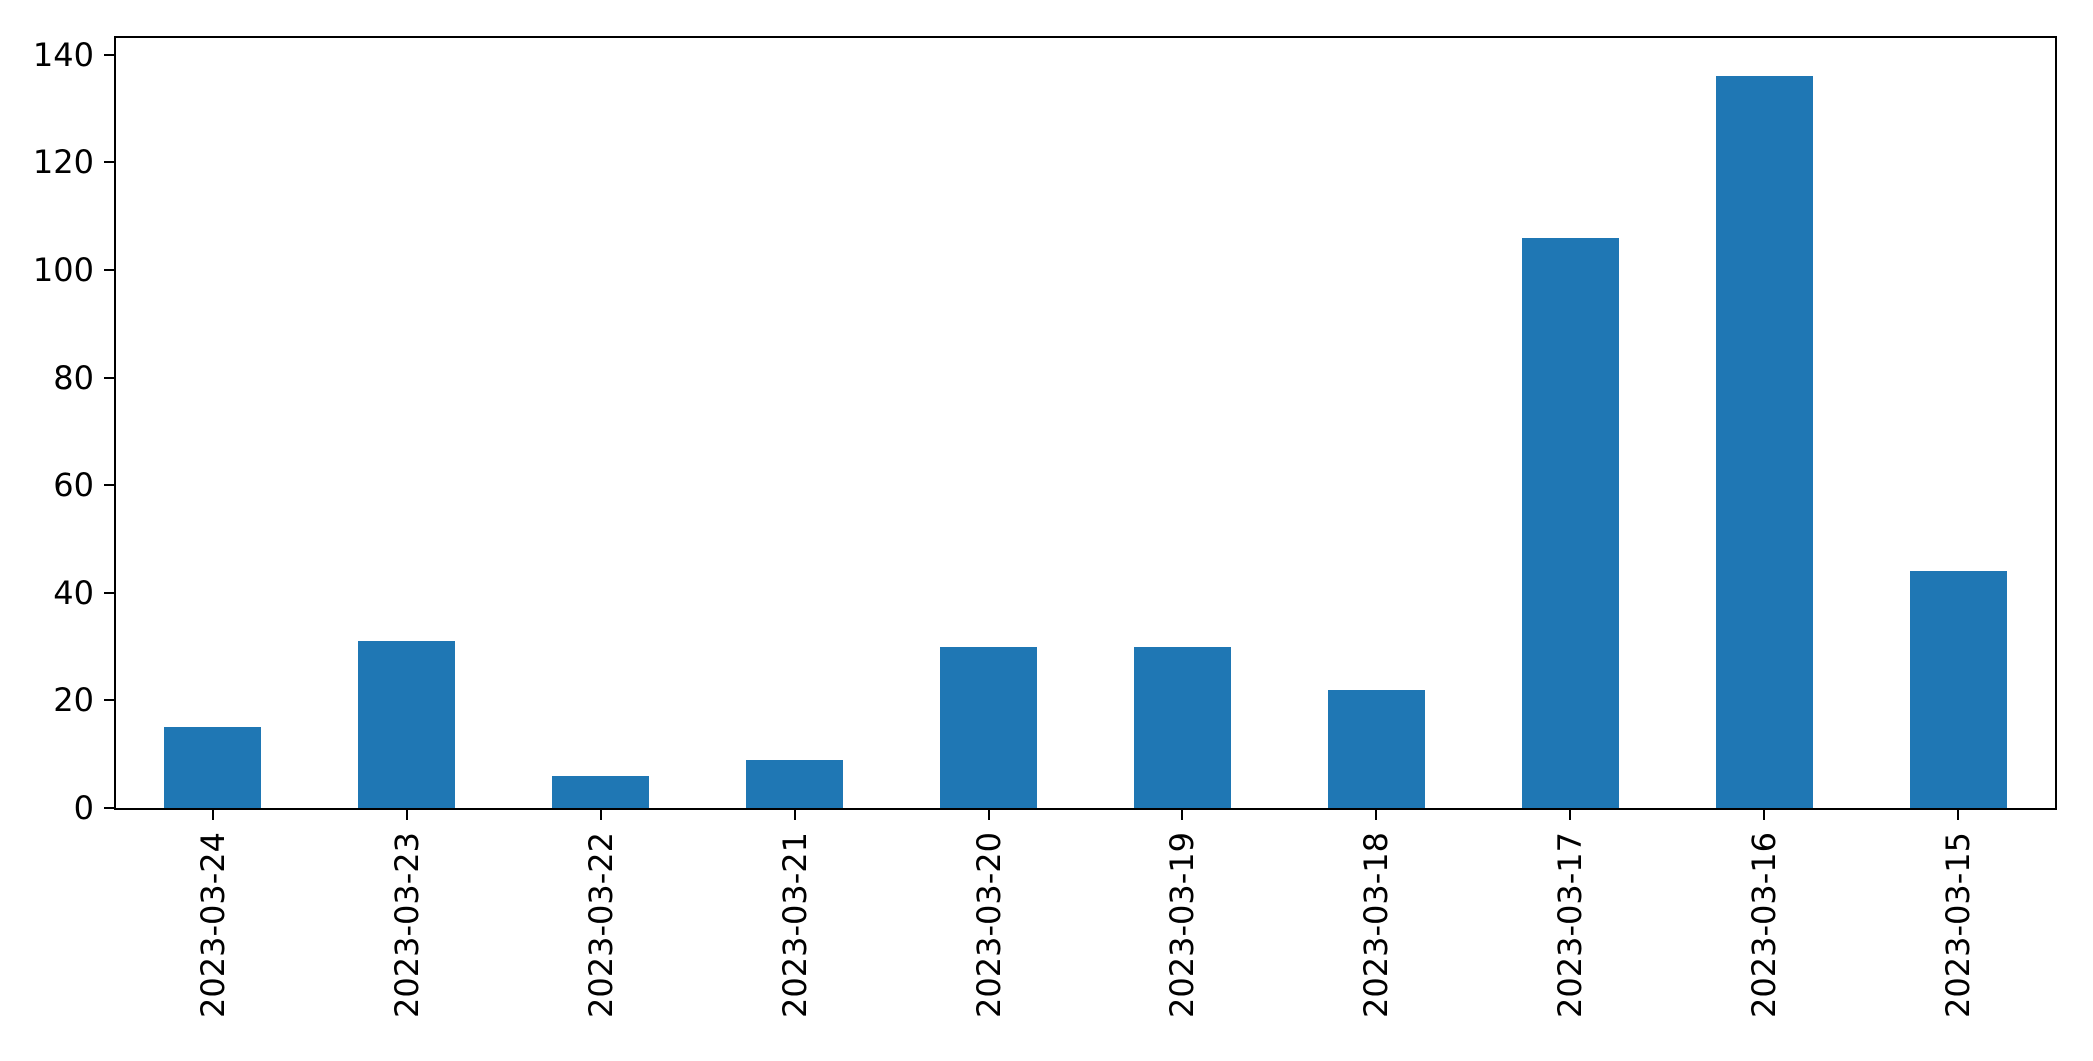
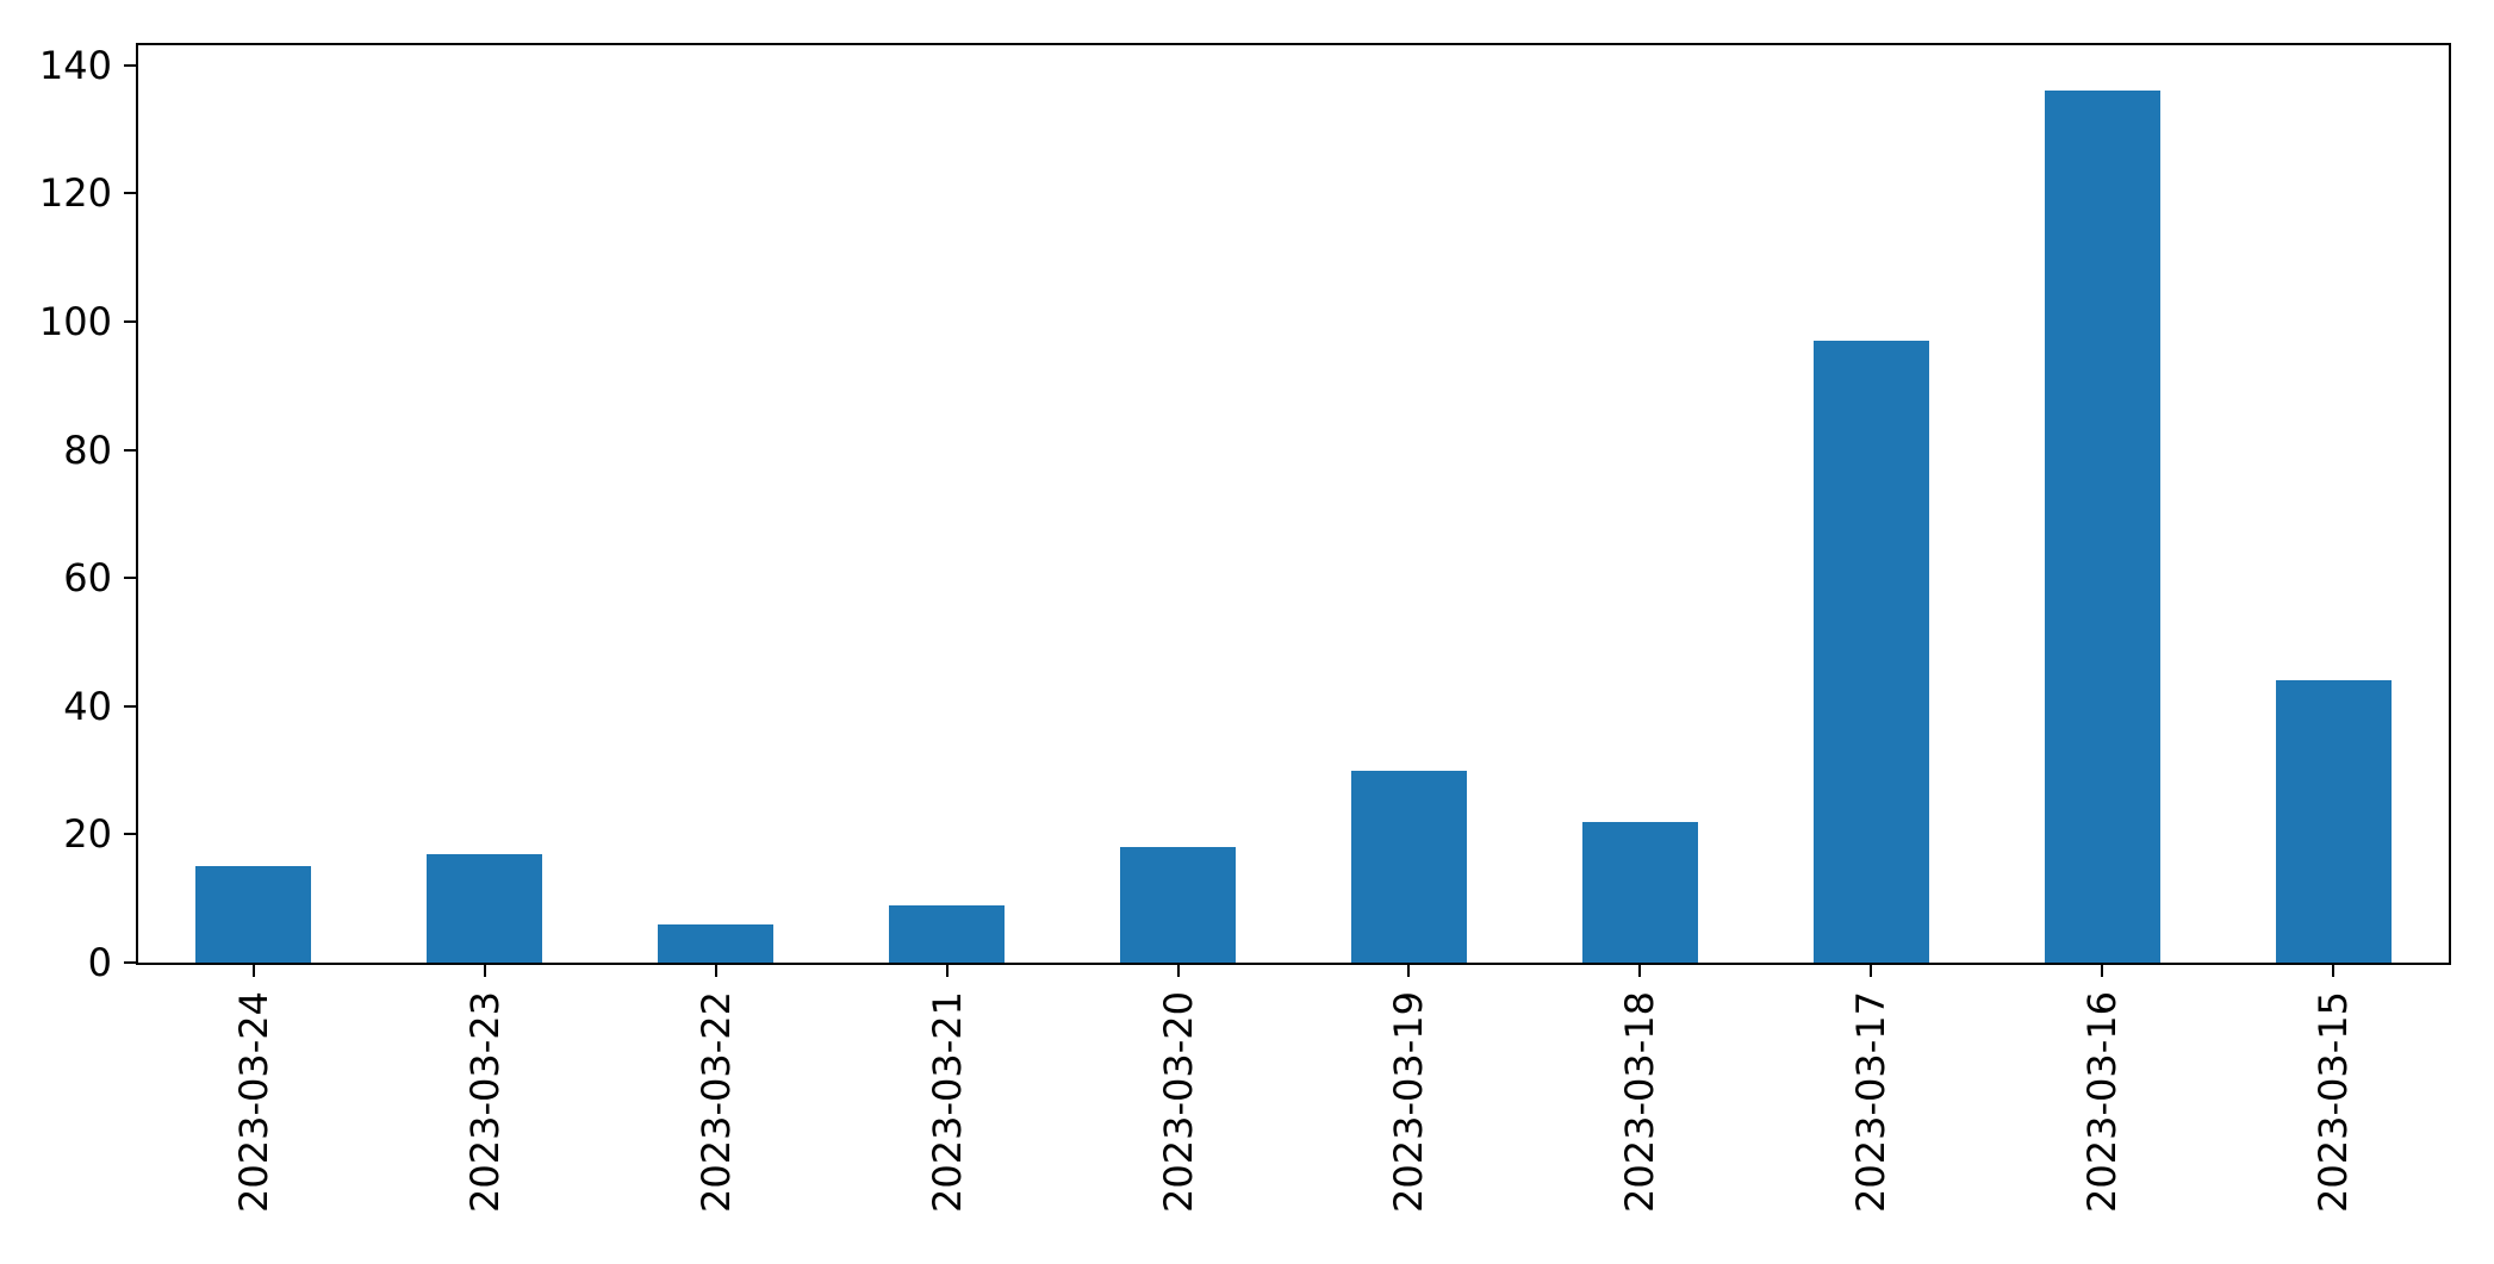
2023-03-23: 31 -> 17
2023-03-20: 30 -> 18
2023-03-17: 106 -> 97
